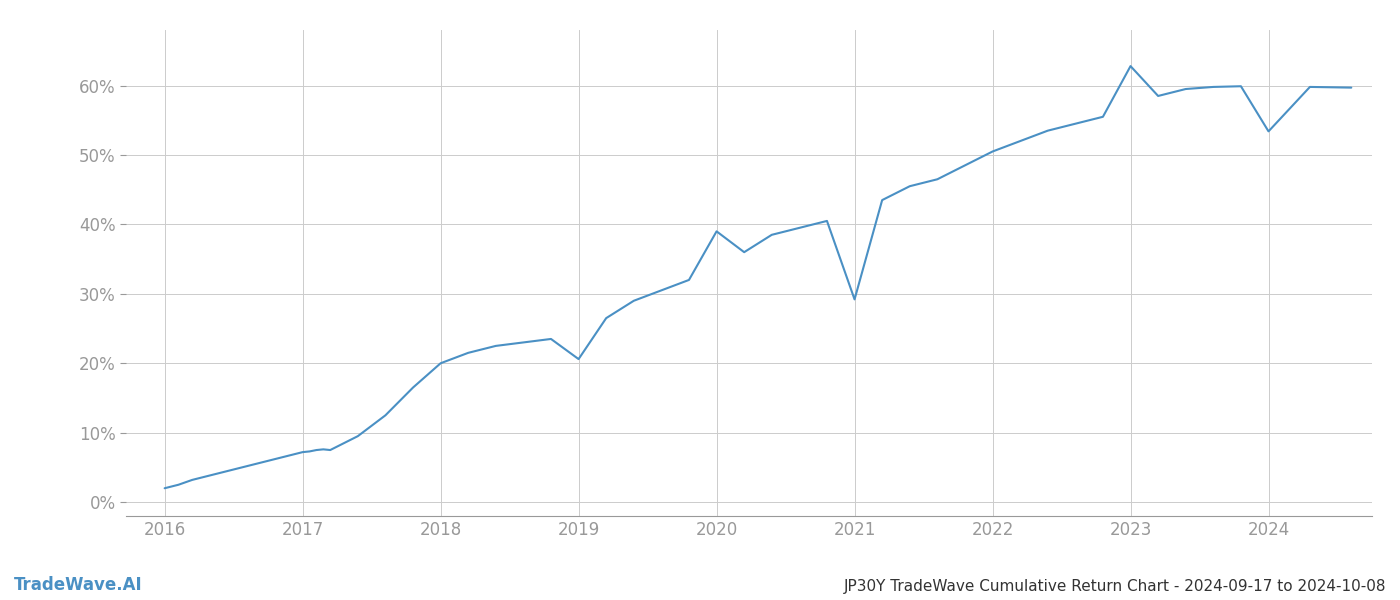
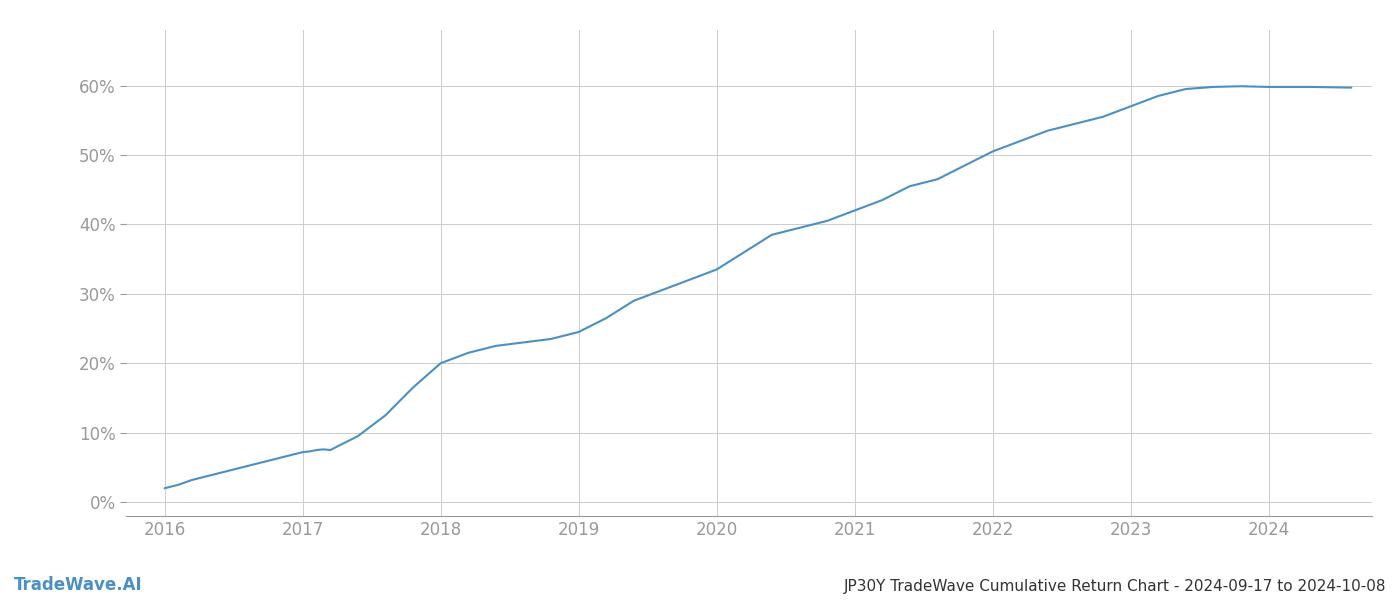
2019: 20.6% -> 24.5%
2020: 39.0% -> 33.5%
2021: 29.2% -> 42.0%
2023: 62.8% -> 57.0%
2024: 53.4% -> 59.8%
